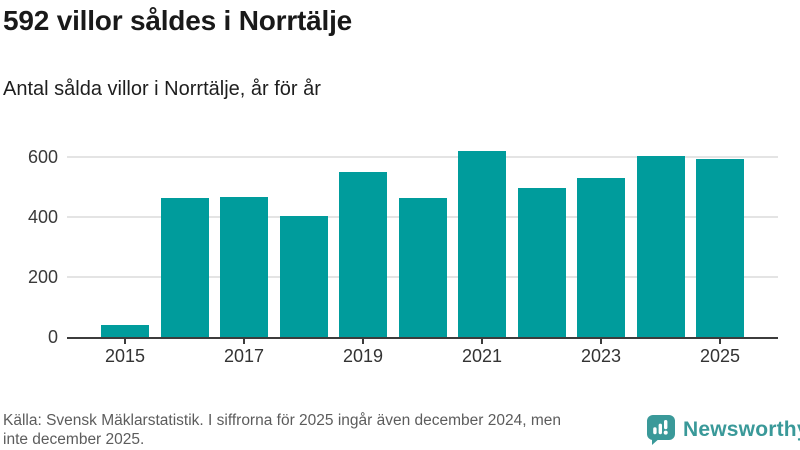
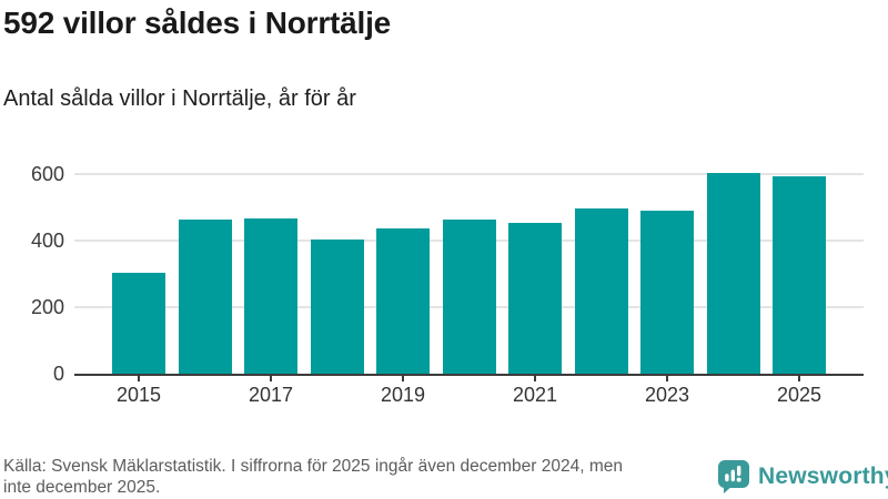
2015: 40 -> 300
2019: 550 -> 440
2021: 620 -> 450
2023: 530 -> 490
